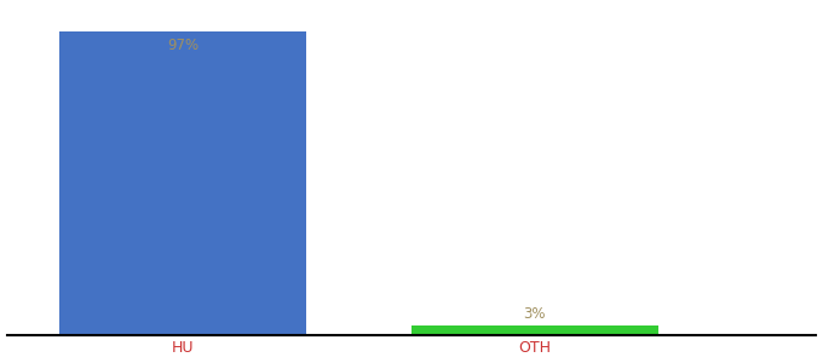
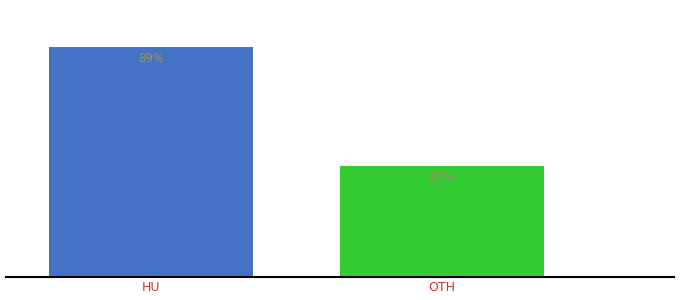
HU: 97% -> 89%
OTH: 3% -> 43%
